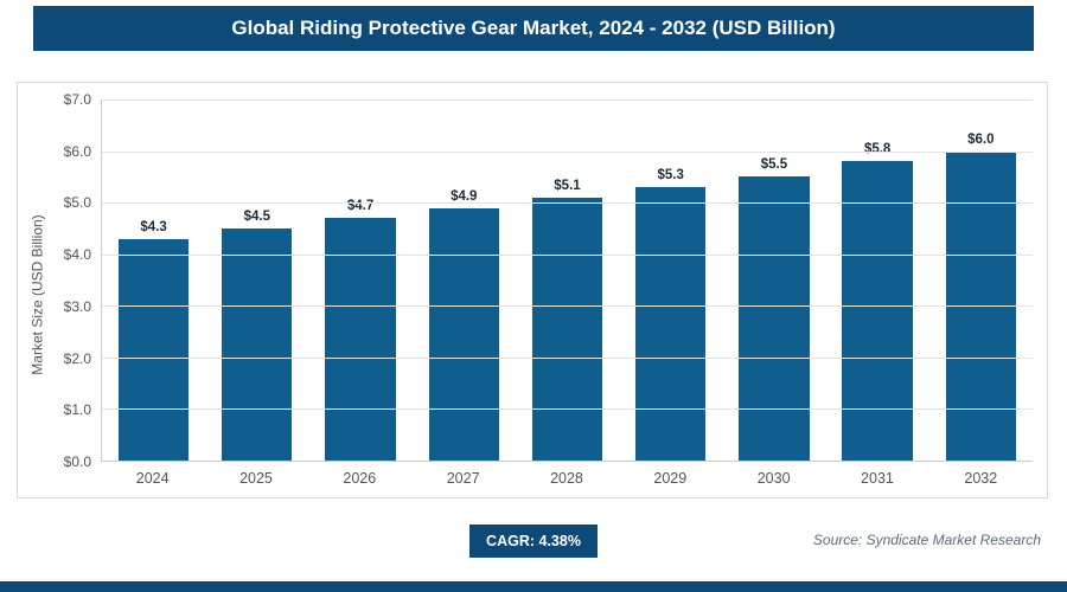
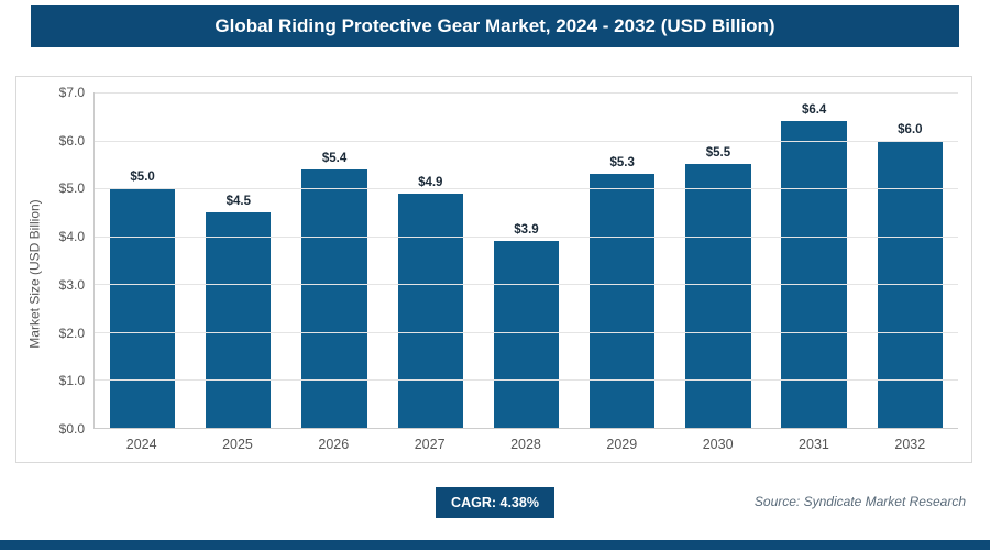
2024: $4.3 -> $5.0
2026: $4.7 -> $5.4
2028: $5.1 -> $3.9
2031: $5.8 -> $6.4
